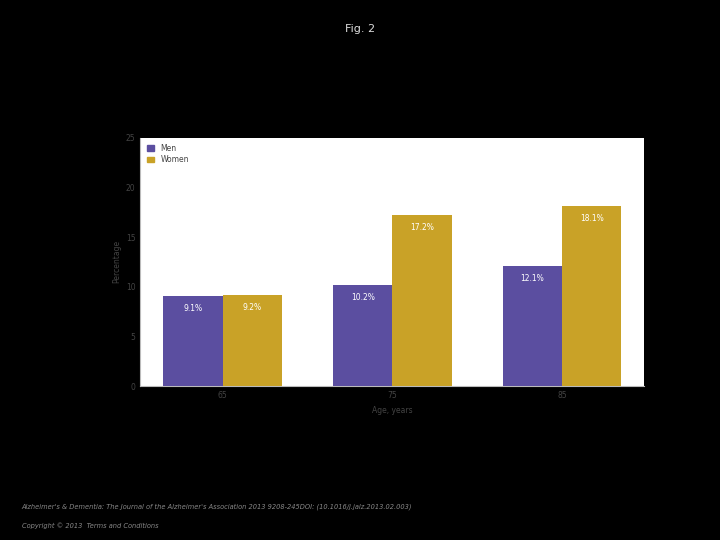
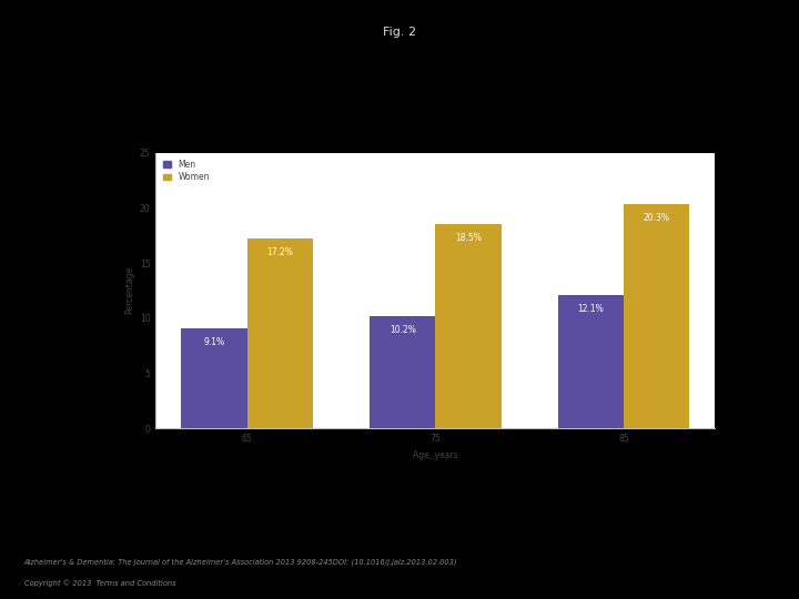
Women/65: 9.2% -> 17.2%
Women/75: 17.2% -> 18.5%
Women/85: 18.1% -> 20.3%
